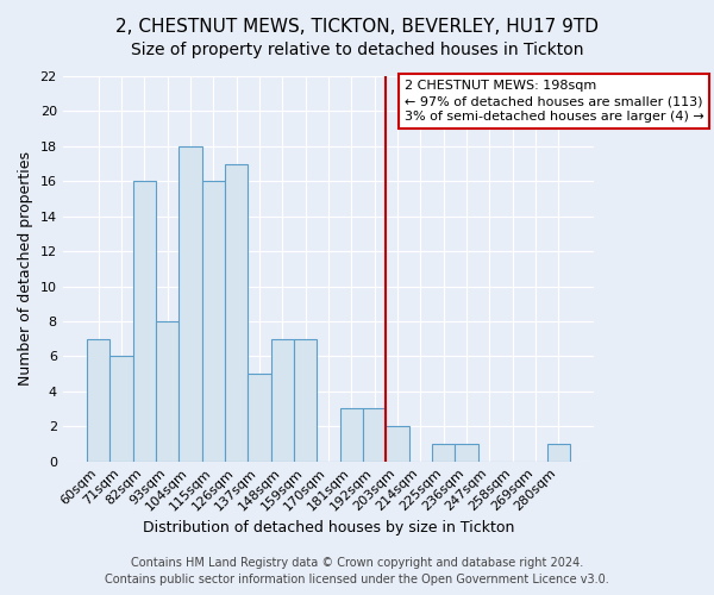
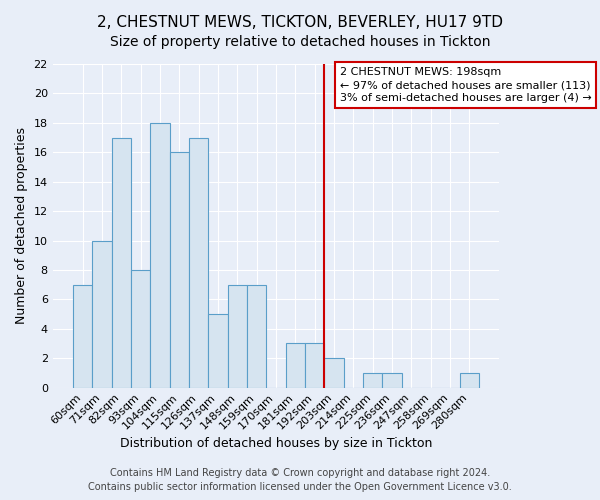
71sqm: 6 -> 10
82sqm: 16 -> 17
